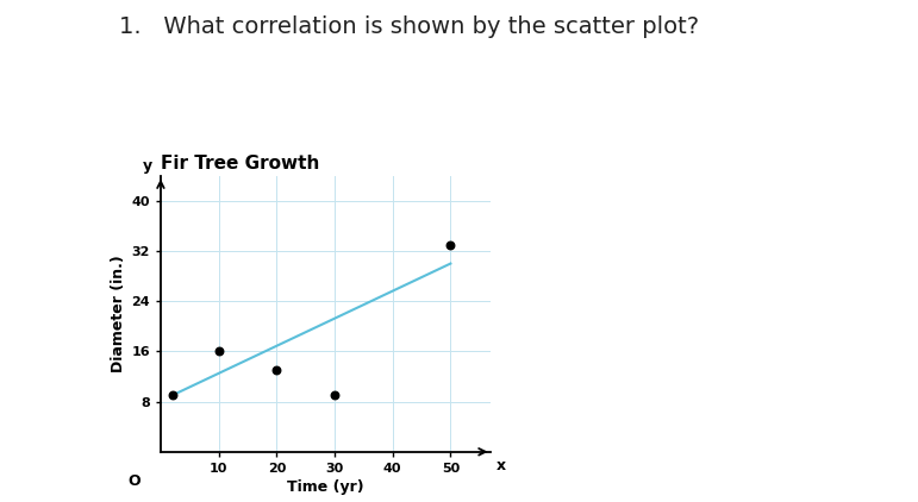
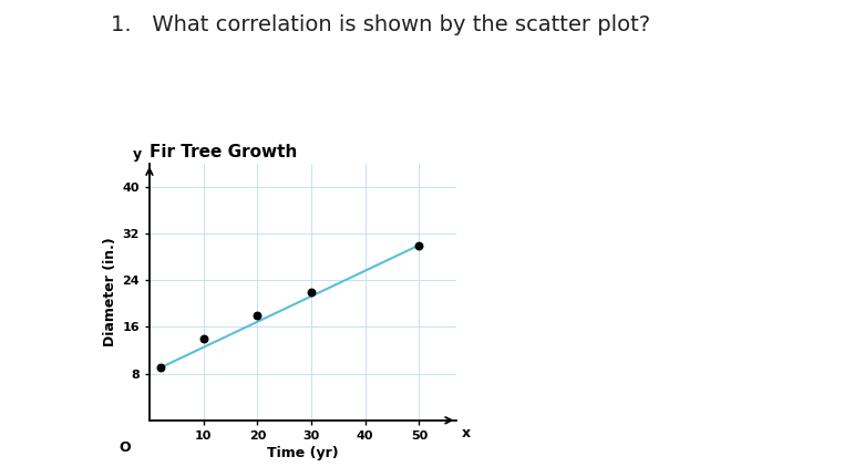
10: 16 -> 14
20: 13 -> 18
30: 9 -> 22
50: 33 -> 30
